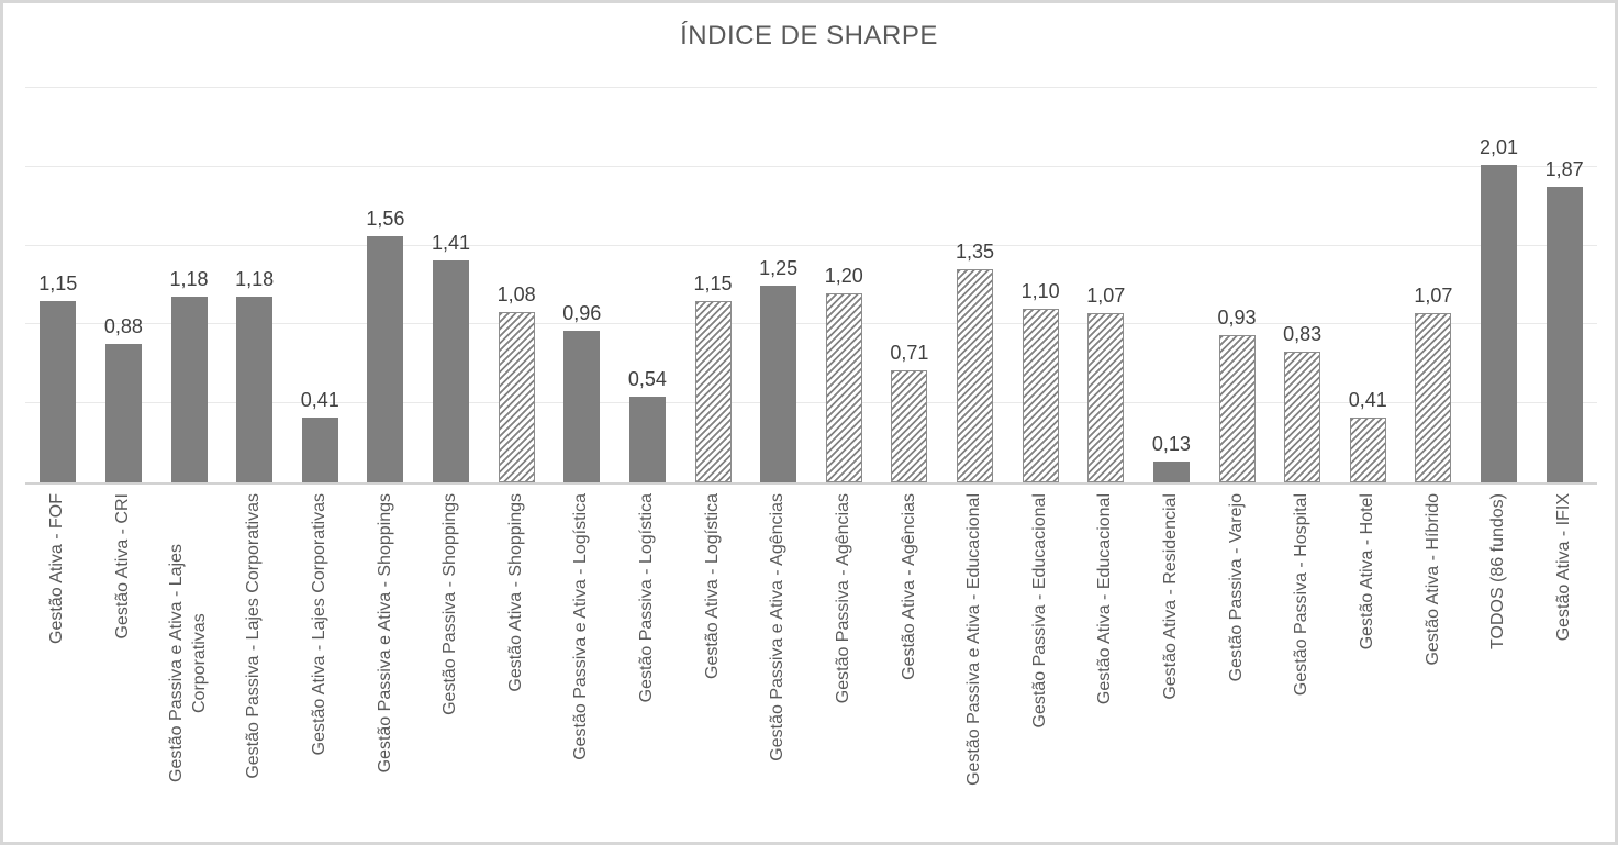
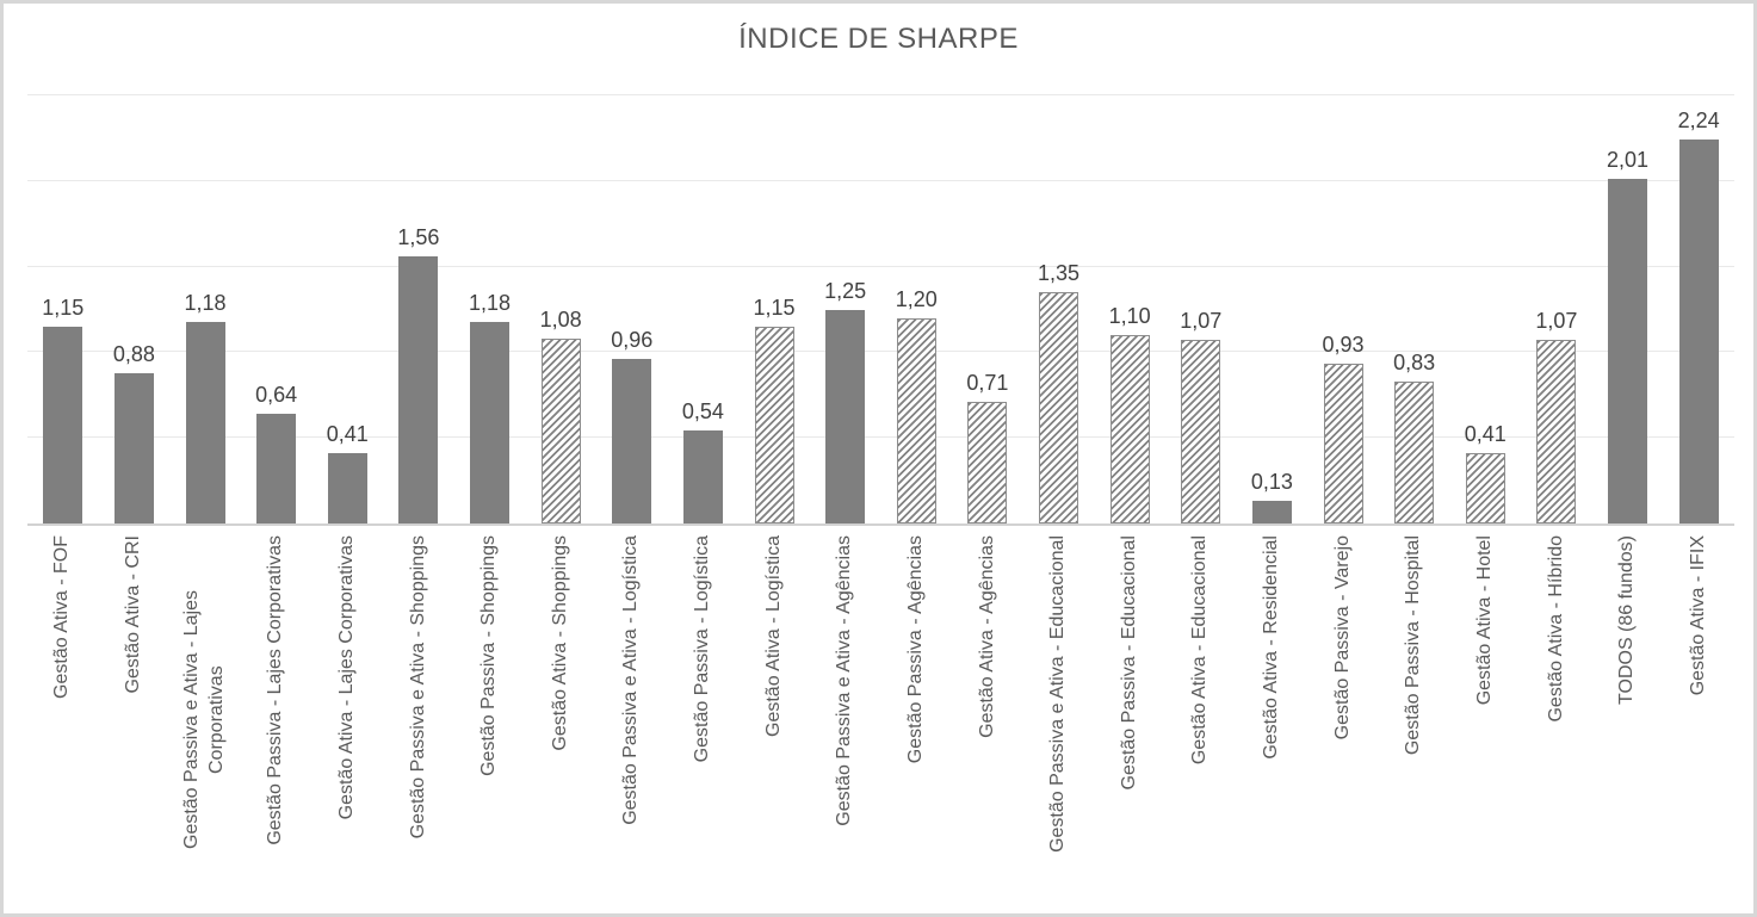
Gestão Passiva - Lajes Corporativas: 1,18 -> 0,64
Gestão Passiva - Shoppings: 1,41 -> 1,18
Gestão Ativa - IFIX: 1,87 -> 2,24
